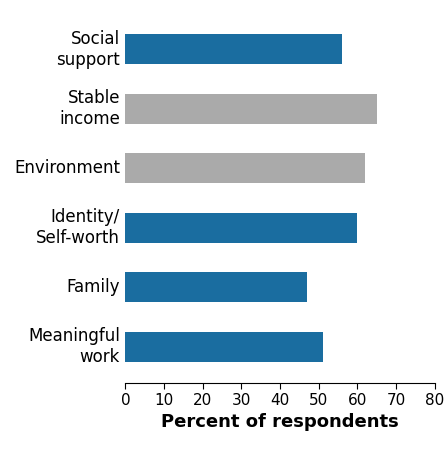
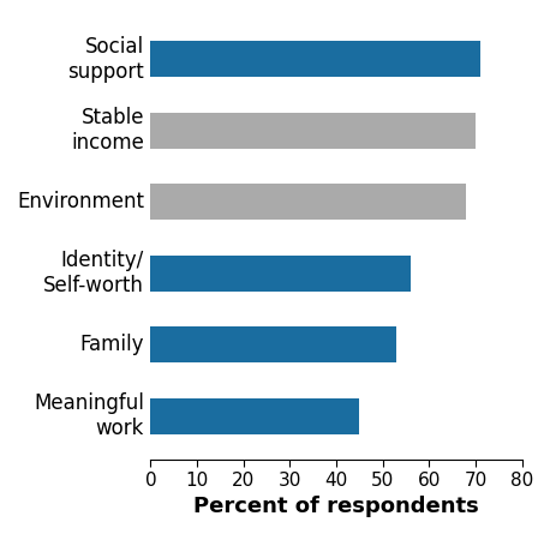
Social support: 56 -> 71
Stable income: 65 -> 70
Environment: 62 -> 68
Identity/ Self-worth: 60 -> 56
Family: 47 -> 53
Meaningful work: 51 -> 45
